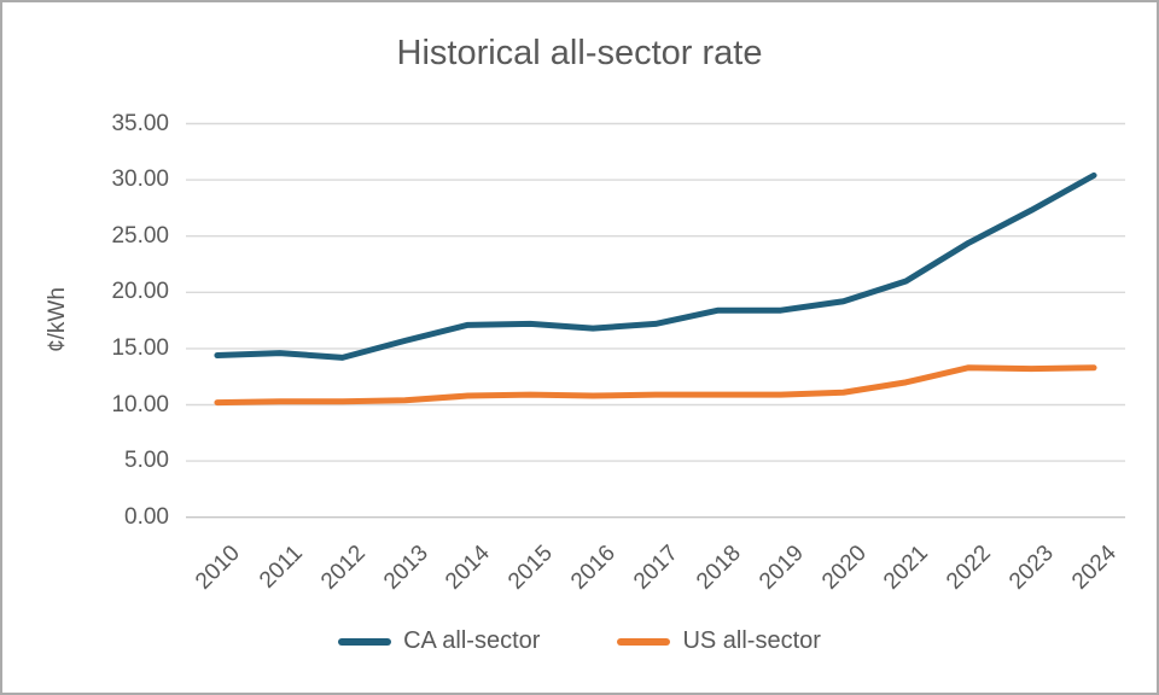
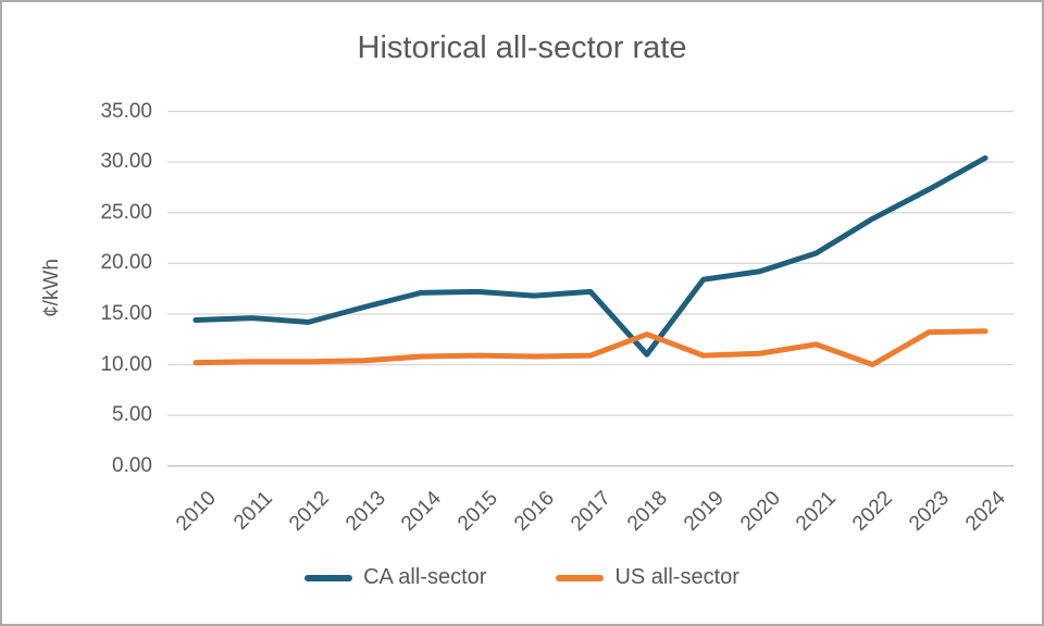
CA all-sector/2018: 18 -> 11
US all-sector/2018: 11 -> 13
US all-sector/2022: 13 -> 10
